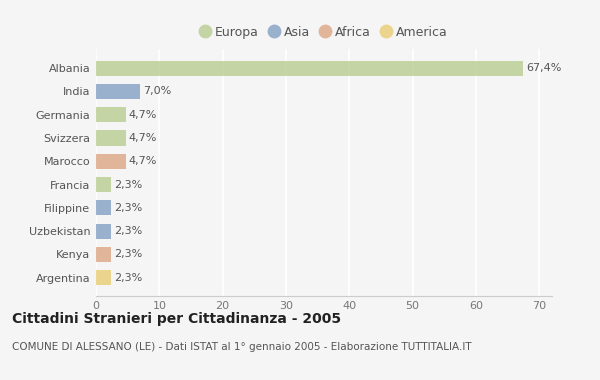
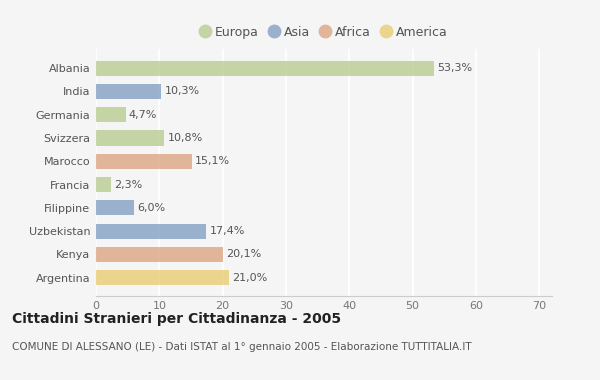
Albania: 67,4% -> 53,3%
India: 7,0% -> 10,3%
Svizzera: 4,7% -> 10,8%
Marocco: 4,7% -> 15,1%
Filippine: 2,3% -> 6,0%
Uzbekistan: 2,3% -> 17,4%
Kenya: 2,3% -> 20,1%
Argentina: 2,3% -> 21,0%
